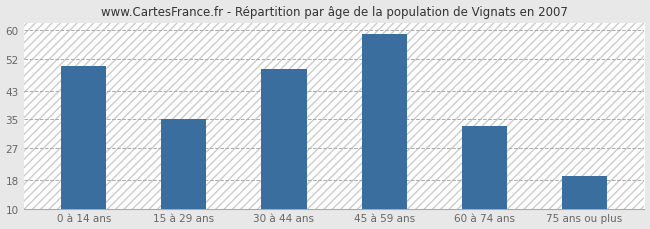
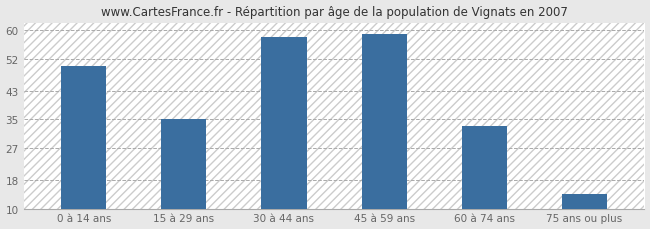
30 à 44 ans: 49 -> 58
75 ans ou plus: 19 -> 14
